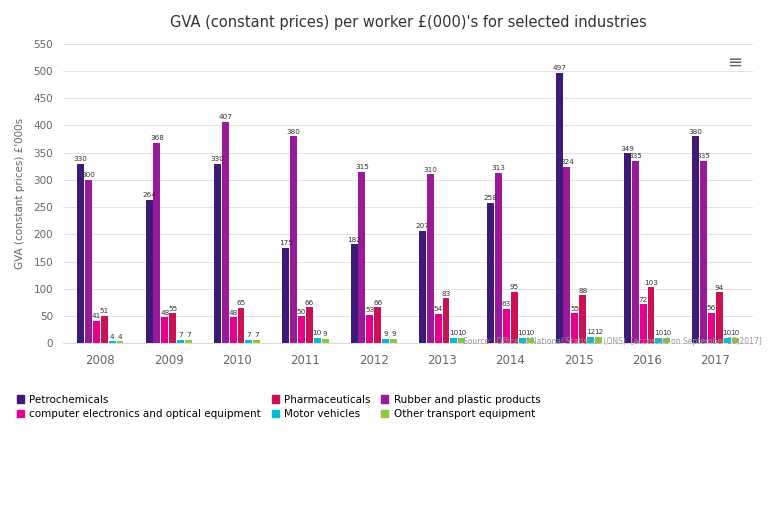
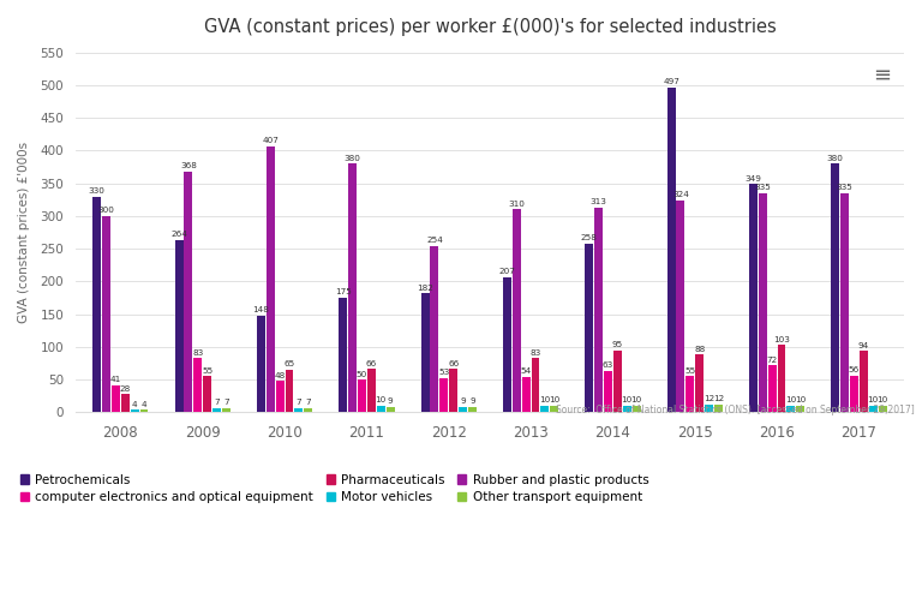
Pharmaceuticals/2008: 51 -> 28
computer electronics and optical equipment/2009: 48 -> 83
Petrochemicals/2010: 330 -> 148
Rubber and plastic products/2012: 315 -> 254
